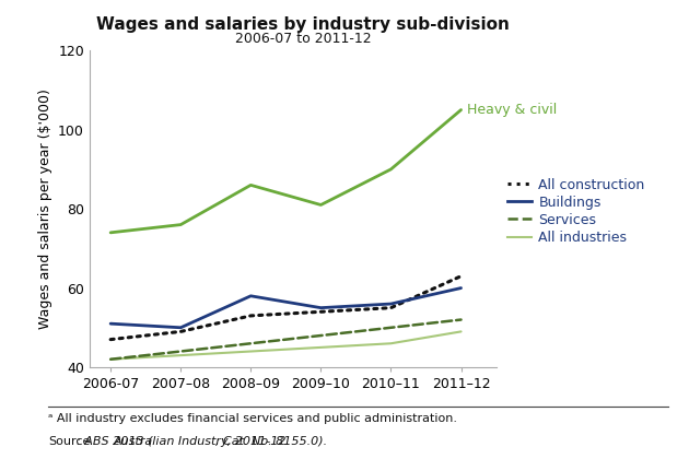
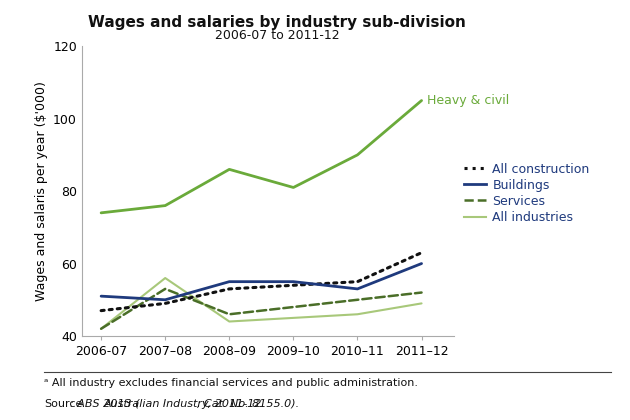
Services/2007–08: 44 -> 53
All industries/2007–08: 43 -> 56
Buildings/2008–09: 58 -> 55
Buildings/2010–11: 56 -> 53
